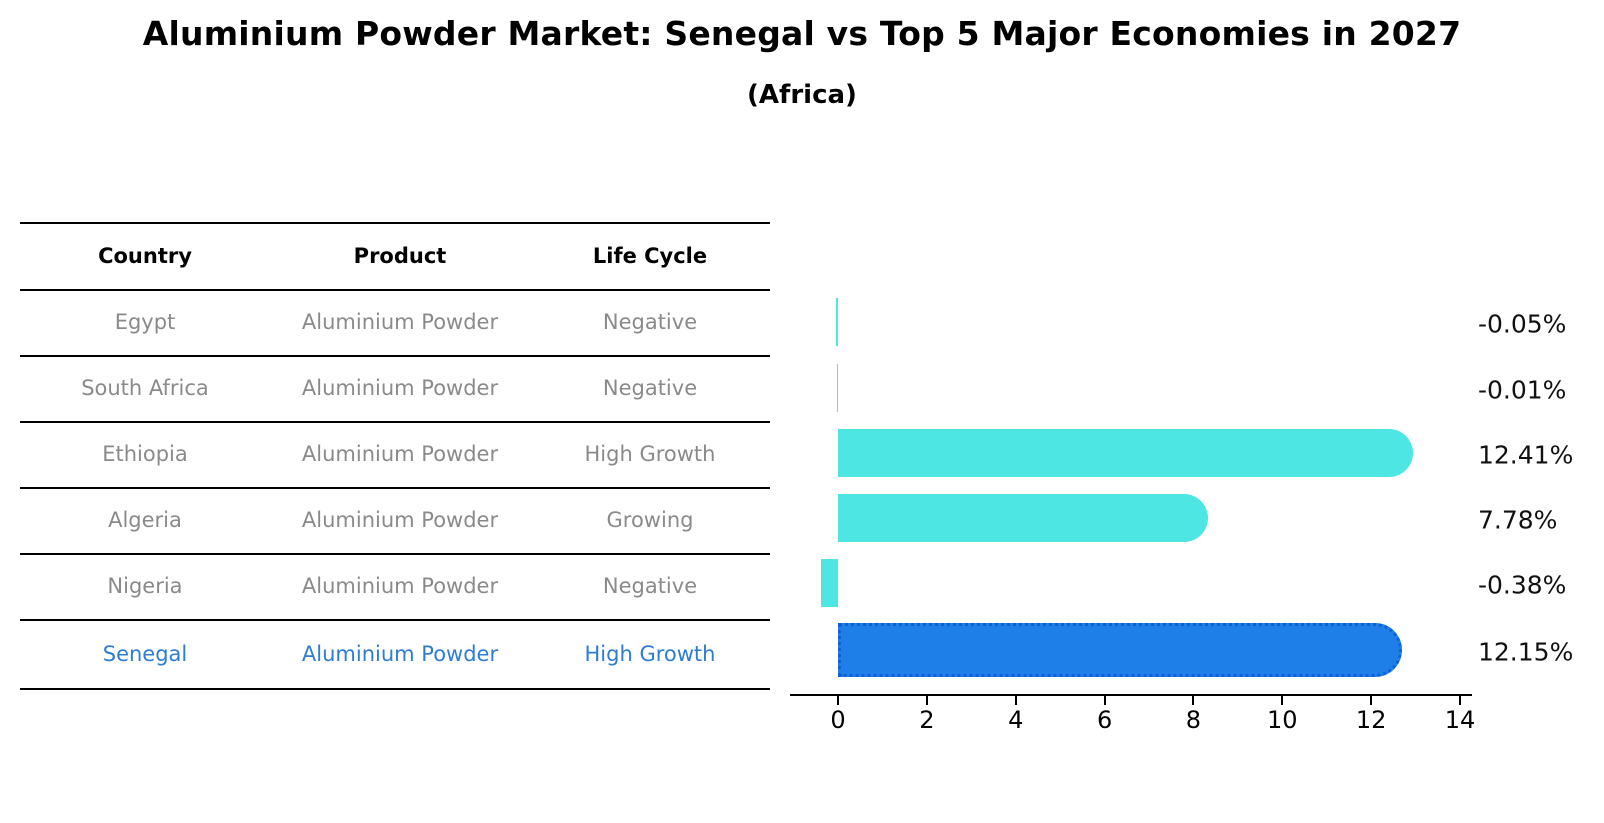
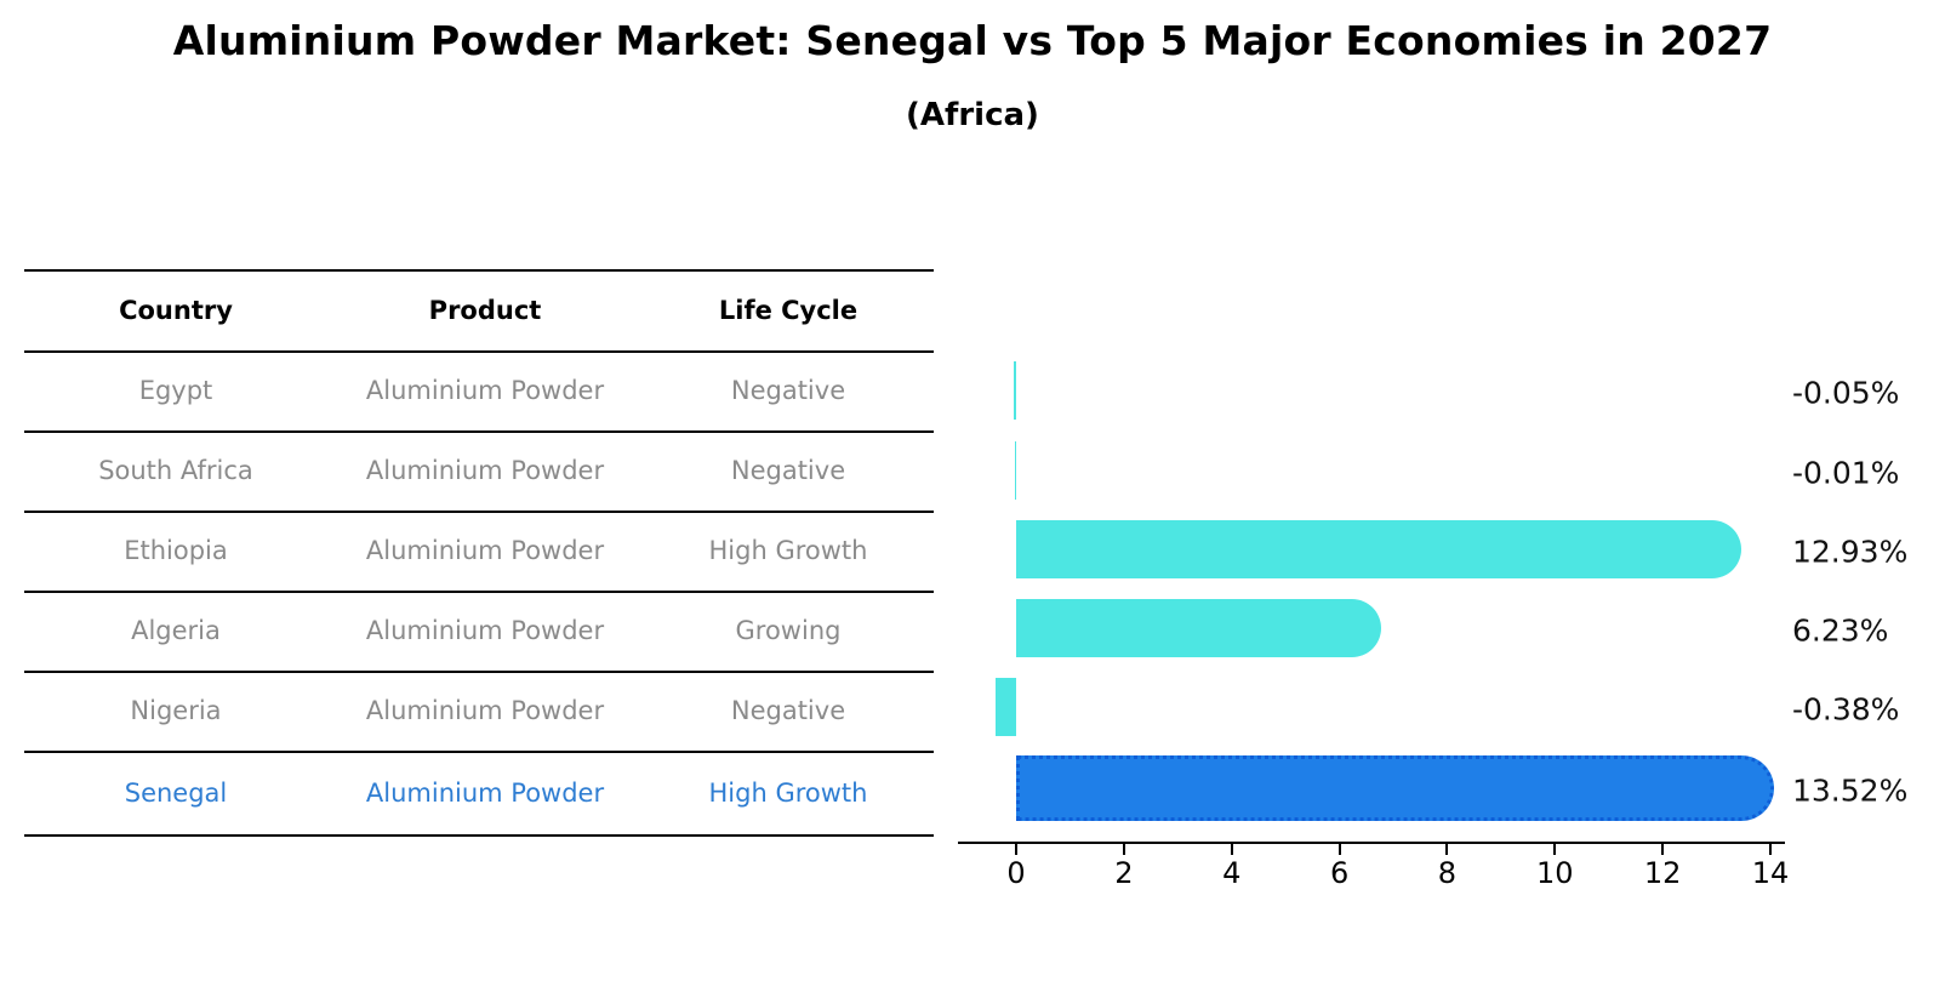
Ethiopia: 12.41% -> 12.93%
Algeria: 7.78% -> 6.23%
Senegal: 12.15% -> 13.52%
